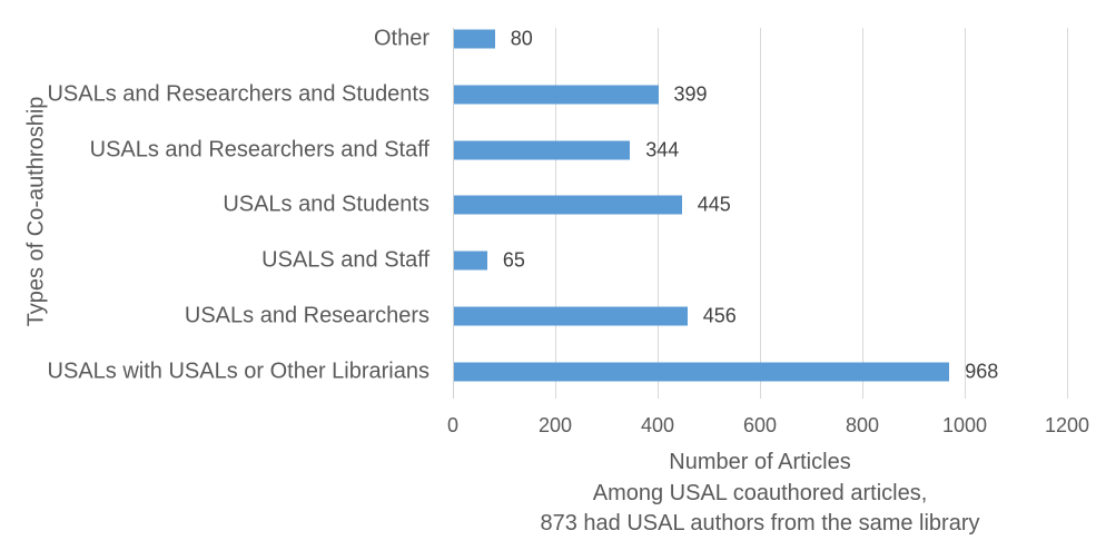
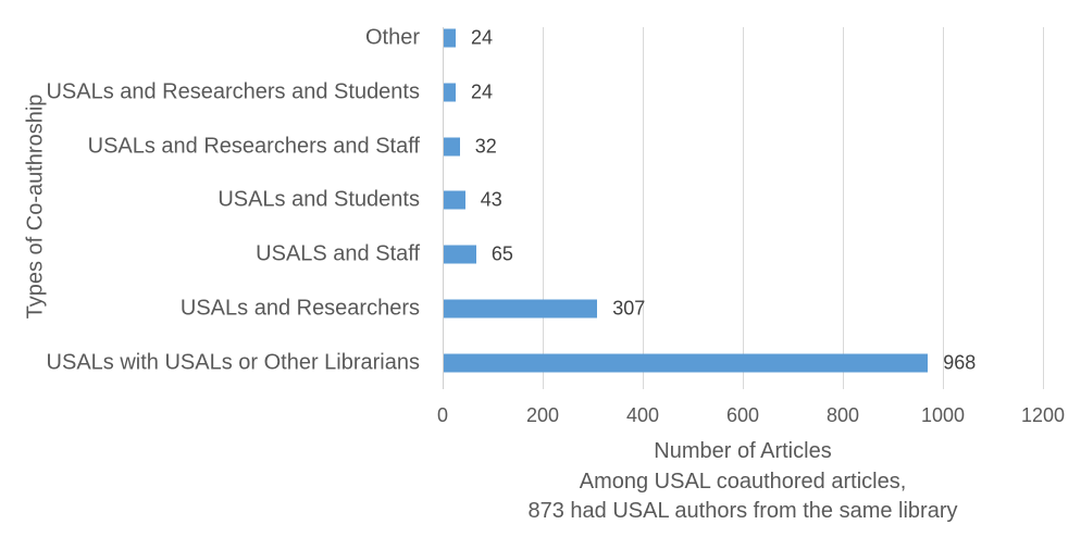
Other: 80 -> 24
USALs and Researchers and Students: 399 -> 24
USALs and Researchers and Staff: 344 -> 32
USALs and Students: 445 -> 43
USALs and Researchers: 456 -> 307
